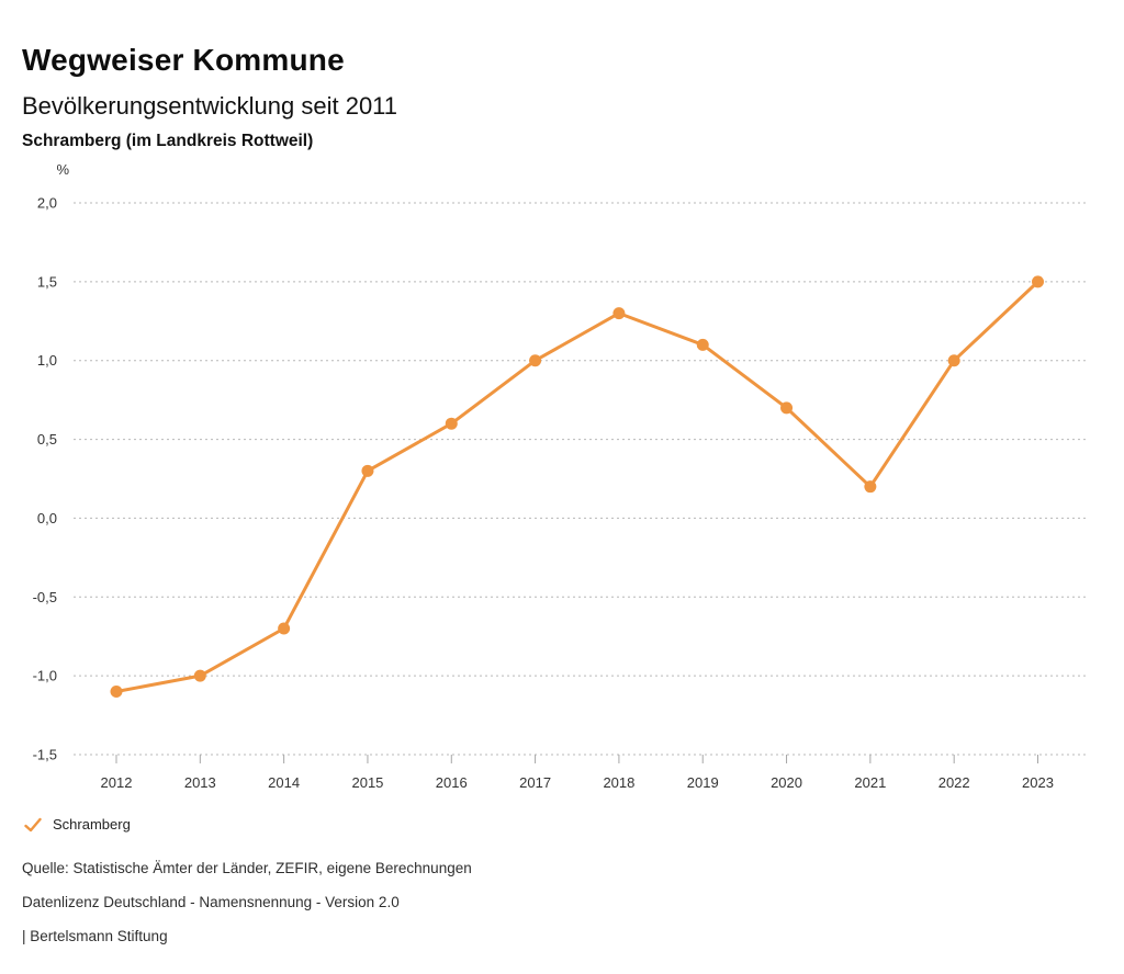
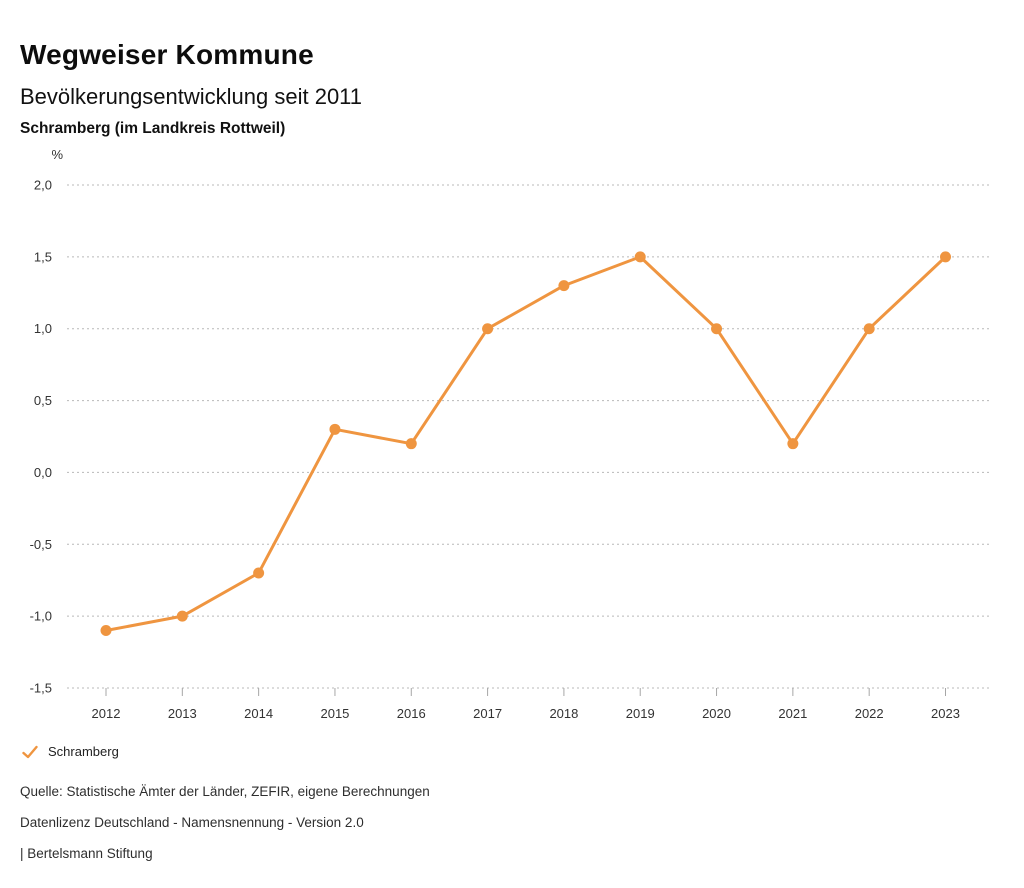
2016: 0,6 -> 0,2
2019: 1,1 -> 1,5
2020: 0,7 -> 1,0
